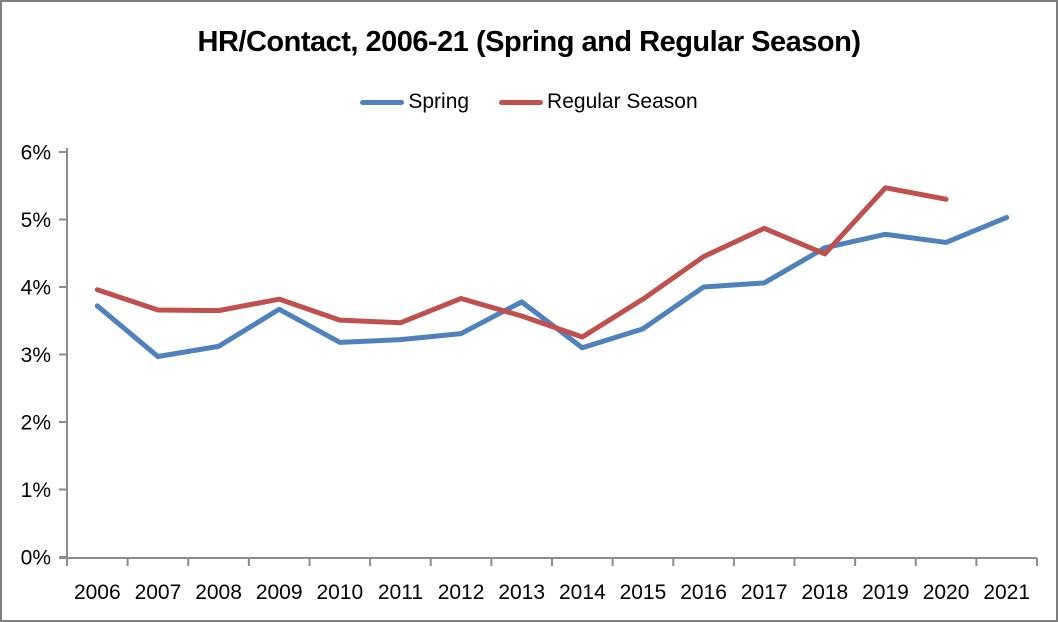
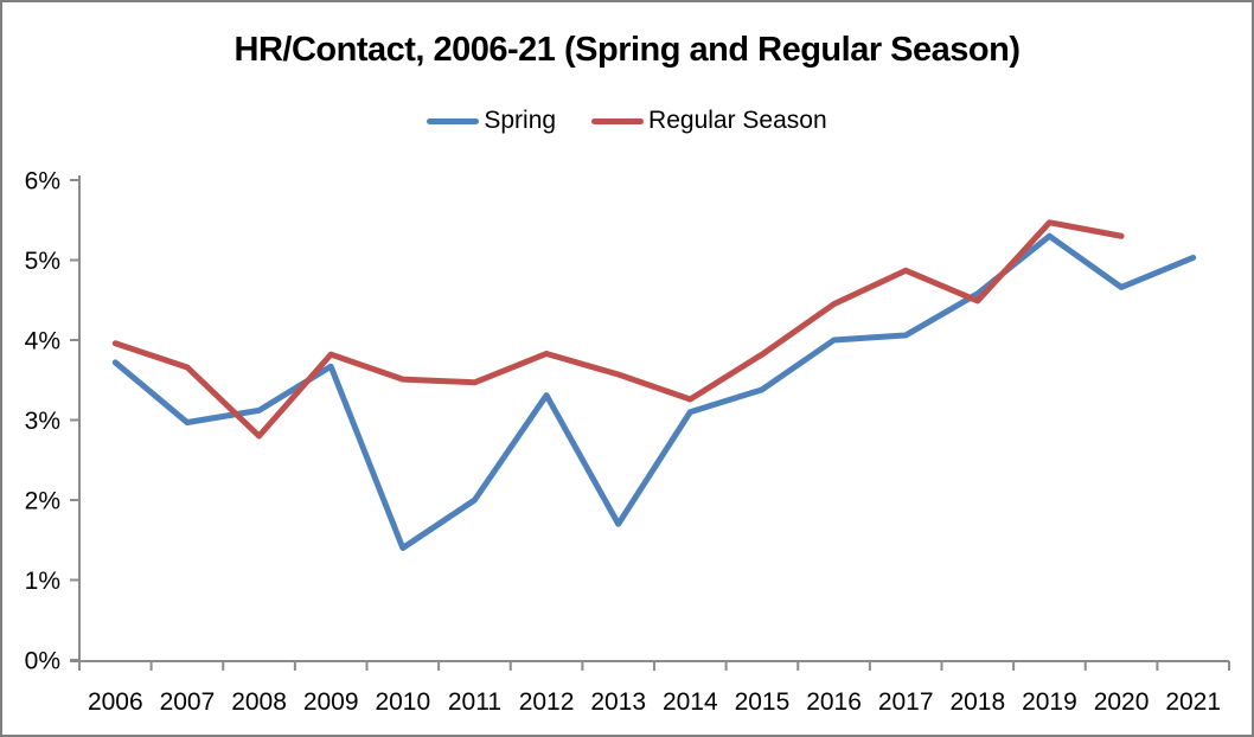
Regular Season/2008: 3.6% -> 2.8%
Spring/2010: 3.2% -> 1.4%
Spring/2011: 3.2% -> 2.0%
Spring/2013: 3.8% -> 1.7%
Spring/2019: 4.8% -> 5.3%
